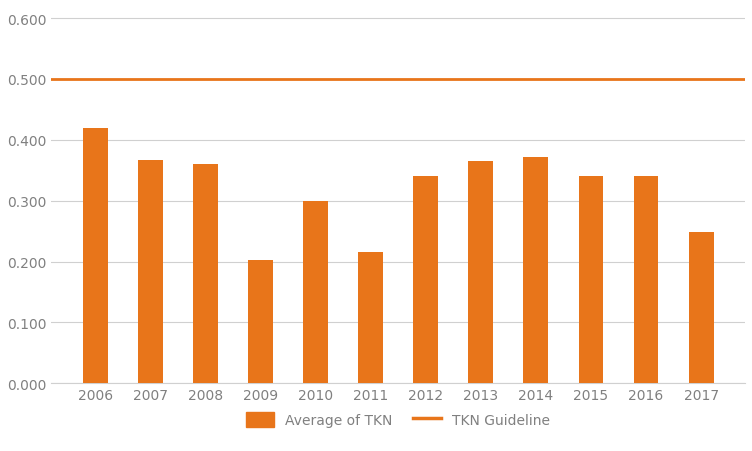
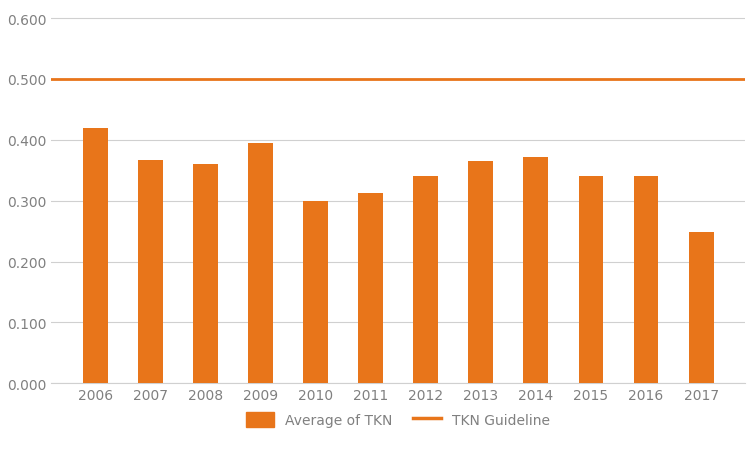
2009: 0.202 -> 0.395
2011: 0.216 -> 0.312
